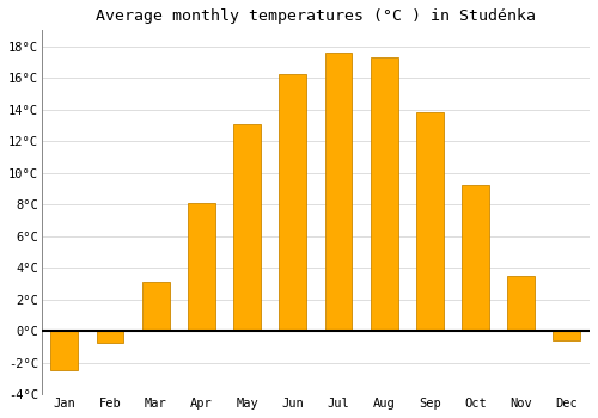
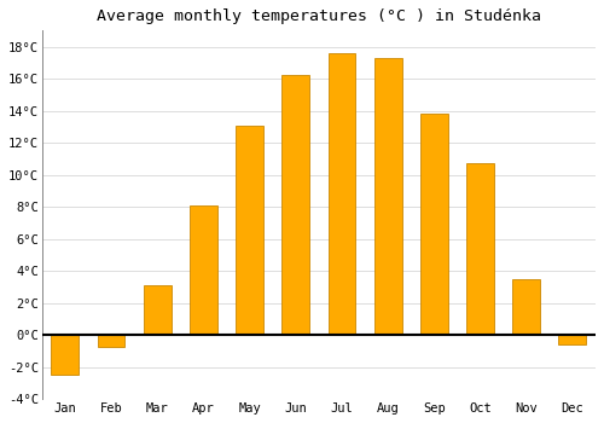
Oct: 9.2°C -> 10.7°C
